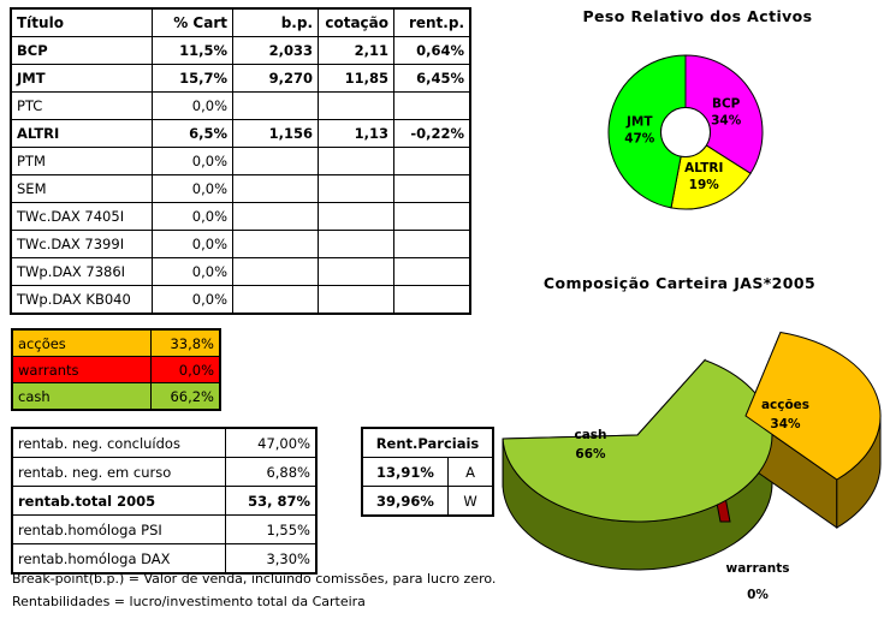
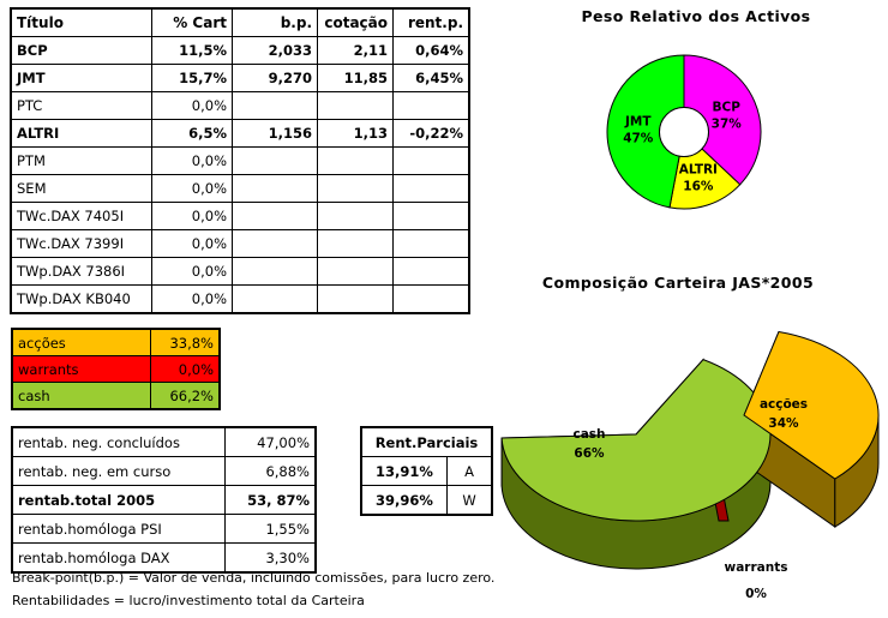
Peso Relativo dos Activos/BCP: 34% -> 37%
Peso Relativo dos Activos/ALTRI: 19% -> 16%
